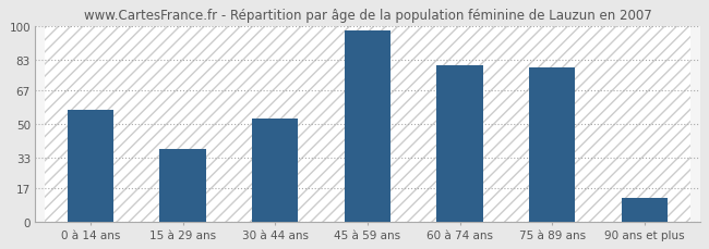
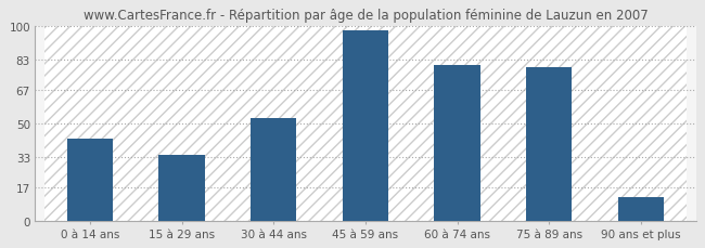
0 à 14 ans: 57 -> 42
15 à 29 ans: 37 -> 34
